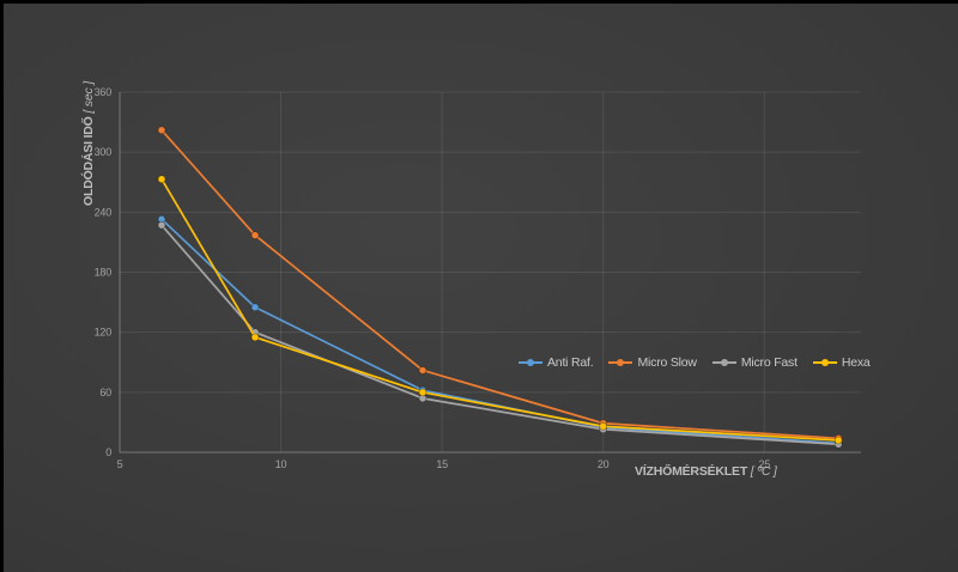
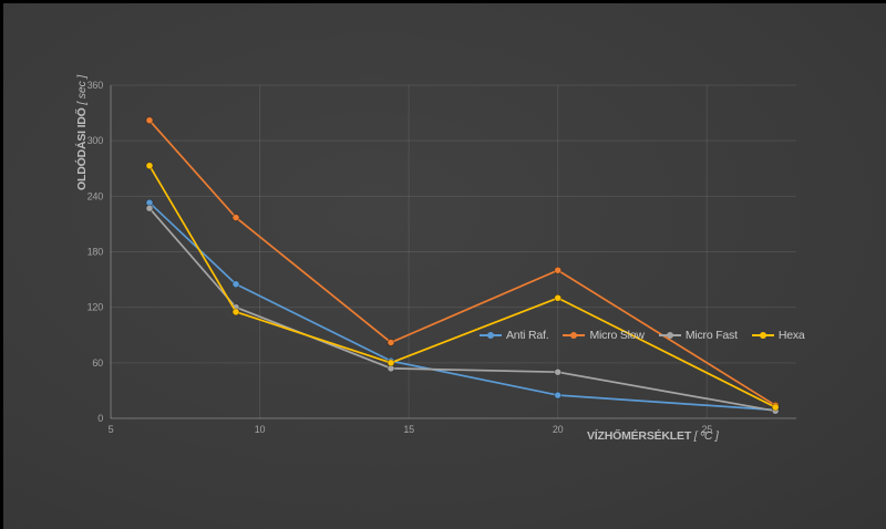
Micro Slow/20: 30 -> 160
Micro Fast/20: 20 -> 50
Hexa/20: 30 -> 130
